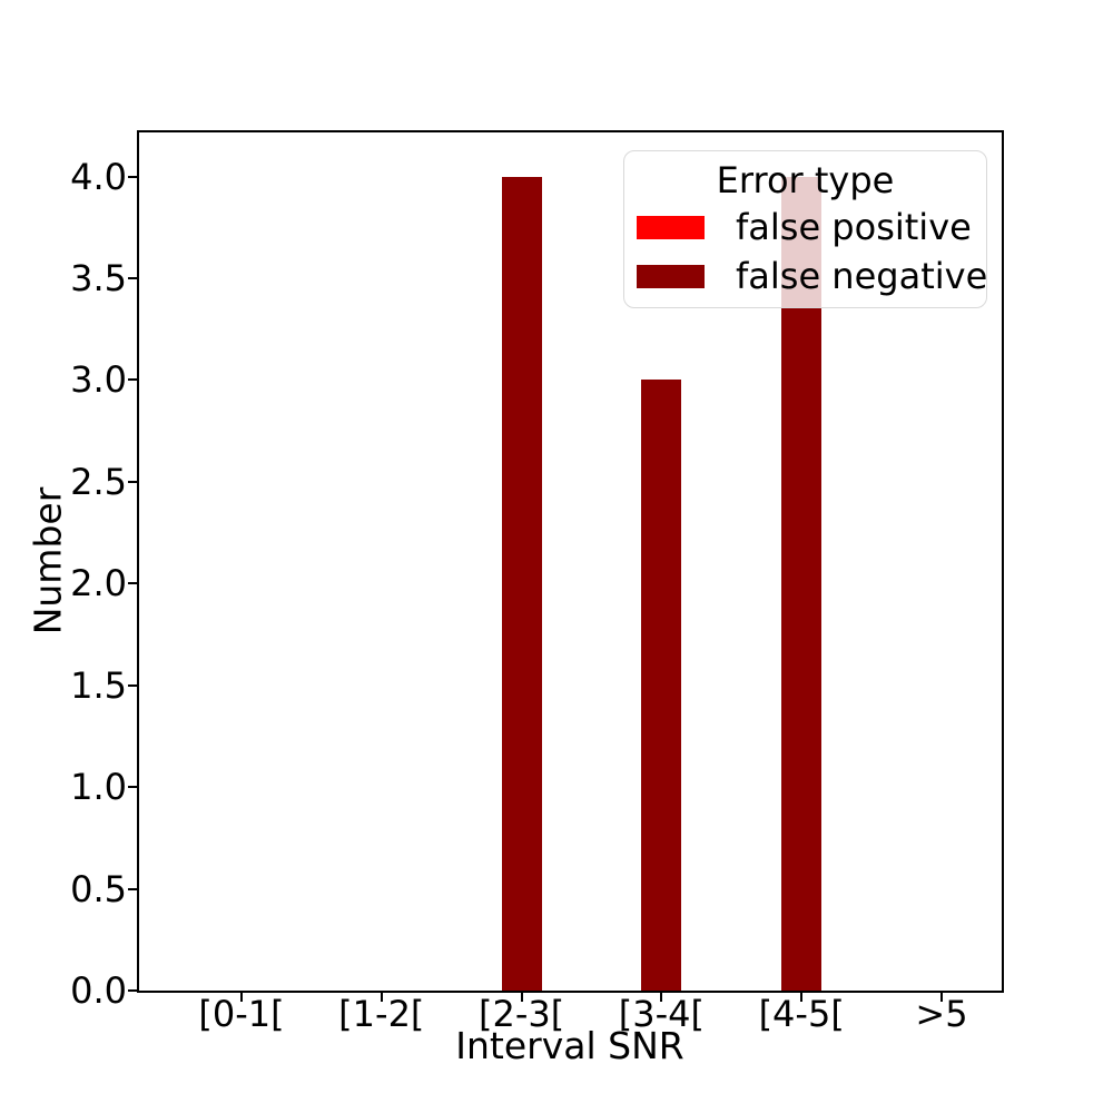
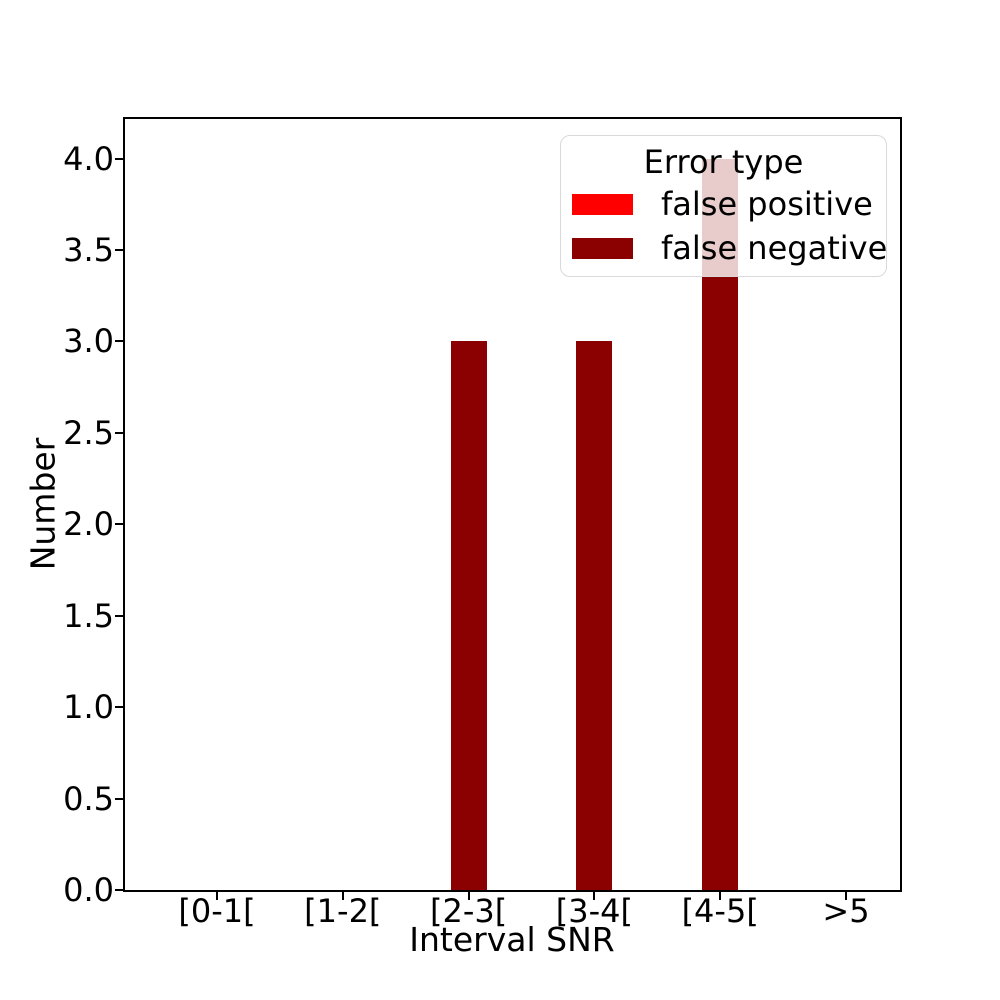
false negative/[2-3[: 4 -> 3
